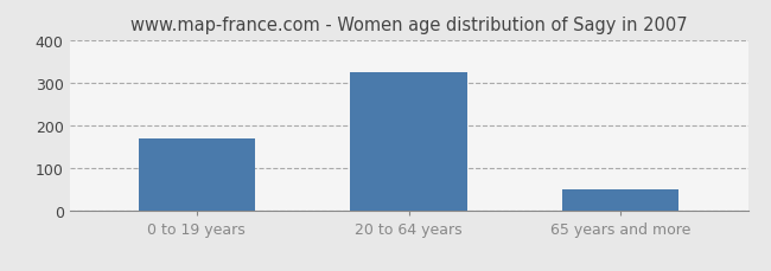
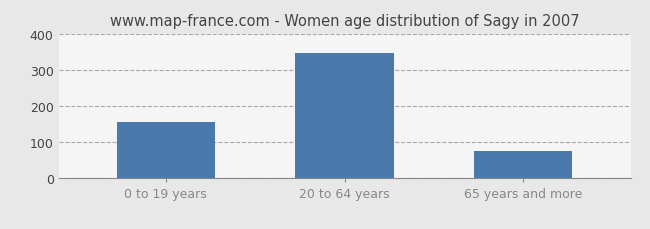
0 to 19 years: 170 -> 155
20 to 64 years: 325 -> 345
65 years and more: 50 -> 75
